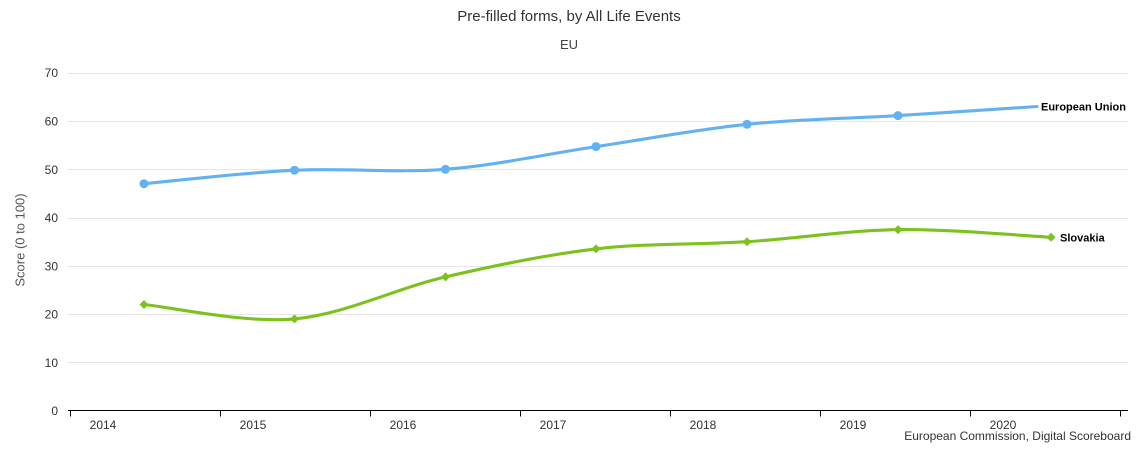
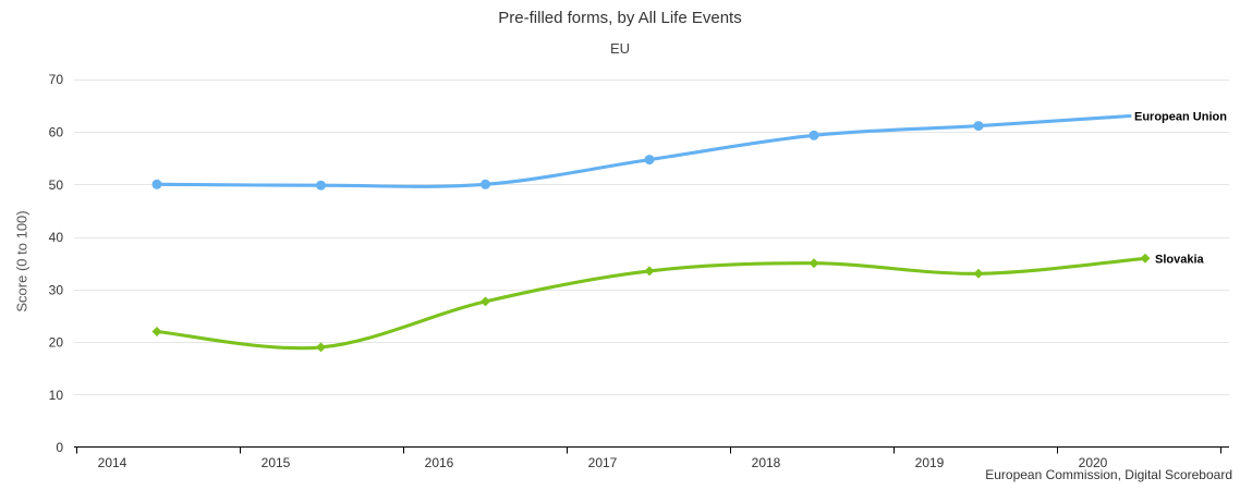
European Union/2014: 47 -> 50
Slovakia/2019: 38 -> 33
